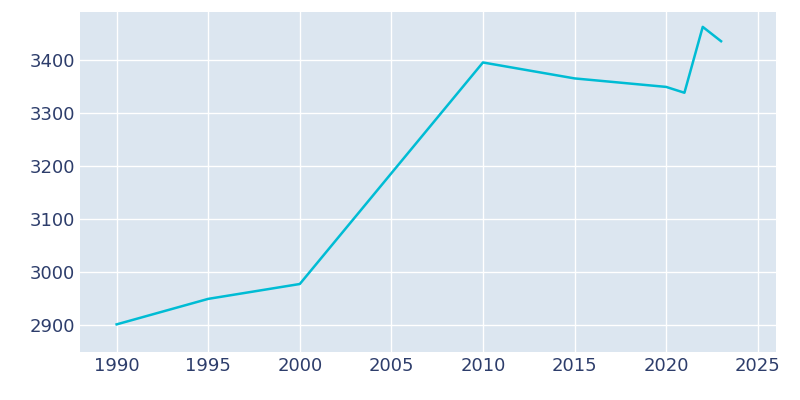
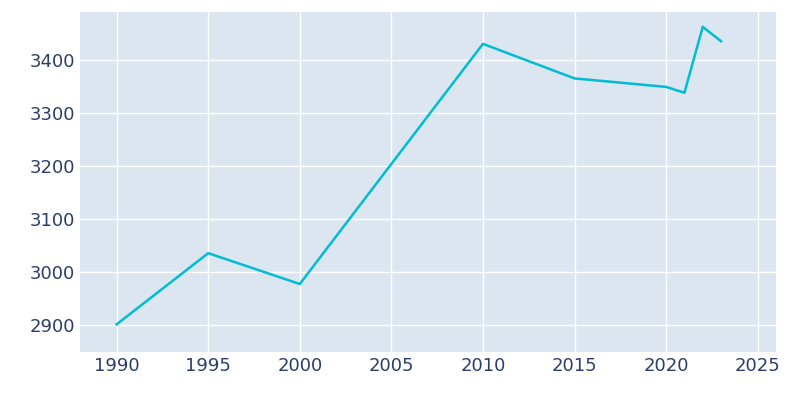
1995: 2950 -> 3036
2010: 3395 -> 3430
